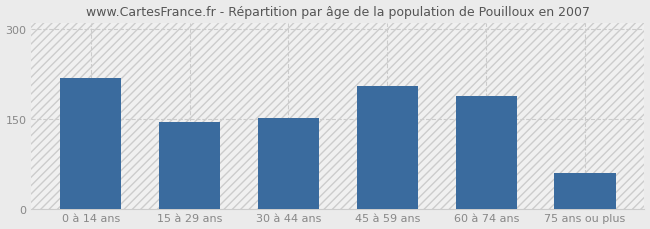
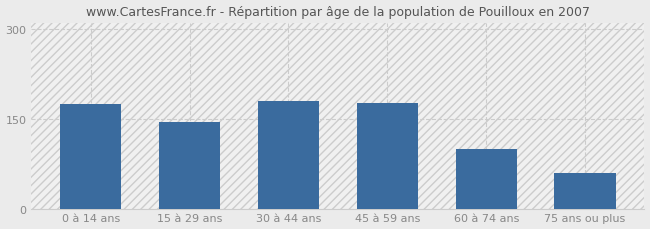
0 à 14 ans: 218 -> 175
30 à 44 ans: 152 -> 180
45 à 59 ans: 204 -> 177
60 à 74 ans: 188 -> 100
